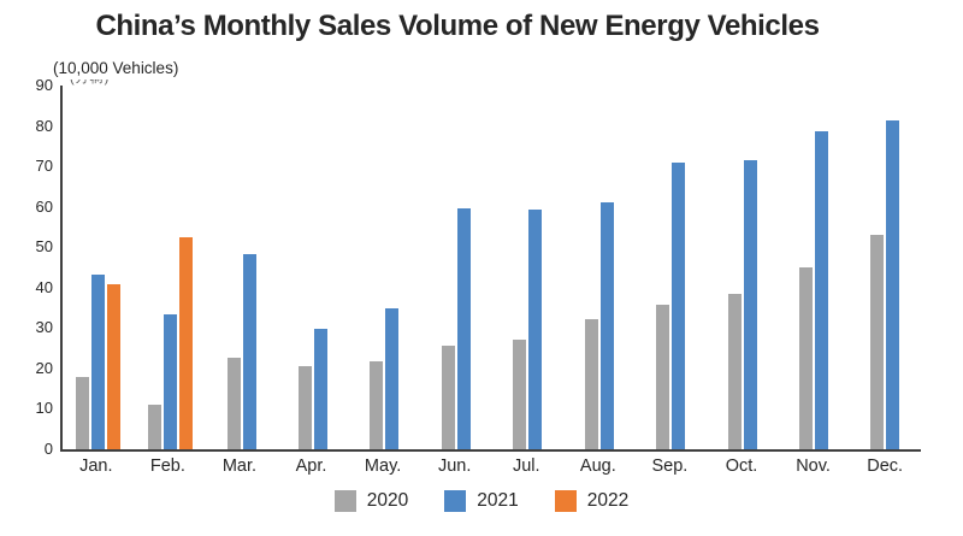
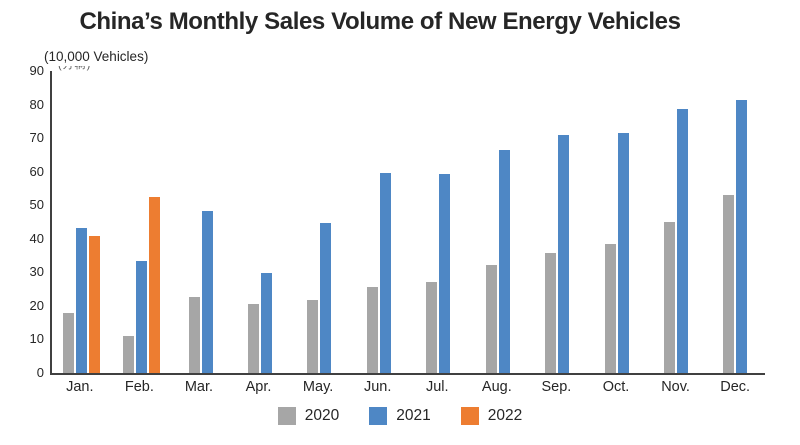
2021/May.: 35 -> 45
2021/Aug.: 61 -> 67
